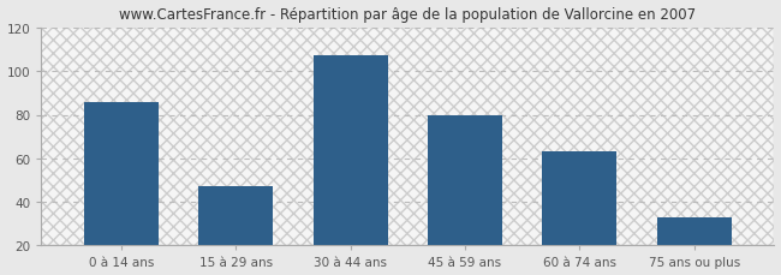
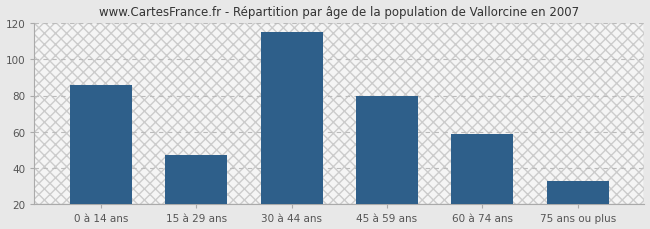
30 à 44 ans: 107 -> 115
60 à 74 ans: 63 -> 59
